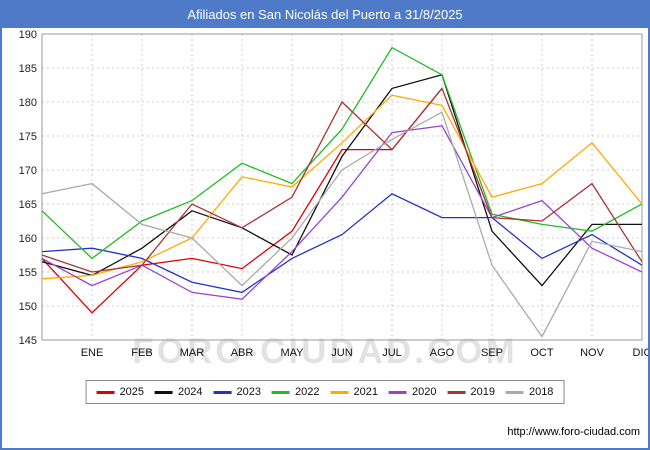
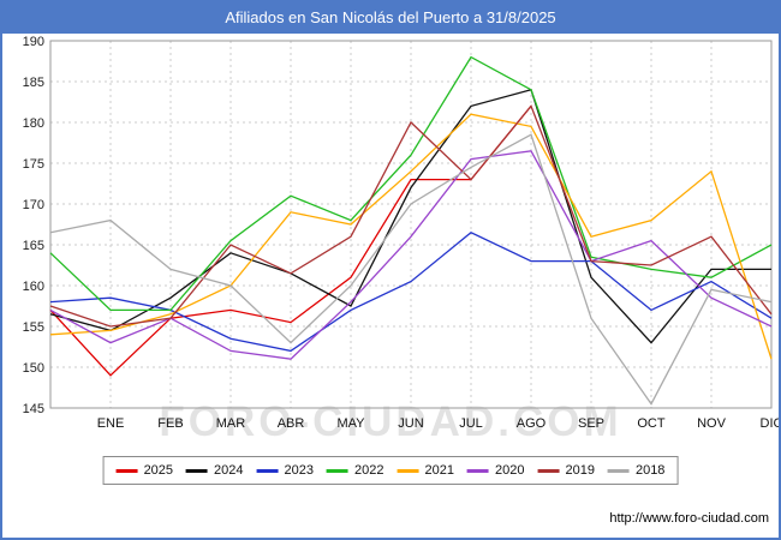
2022/FEB: 162 -> 157
2019/NOV: 168 -> 166
2021/DIC: 165 -> 151
